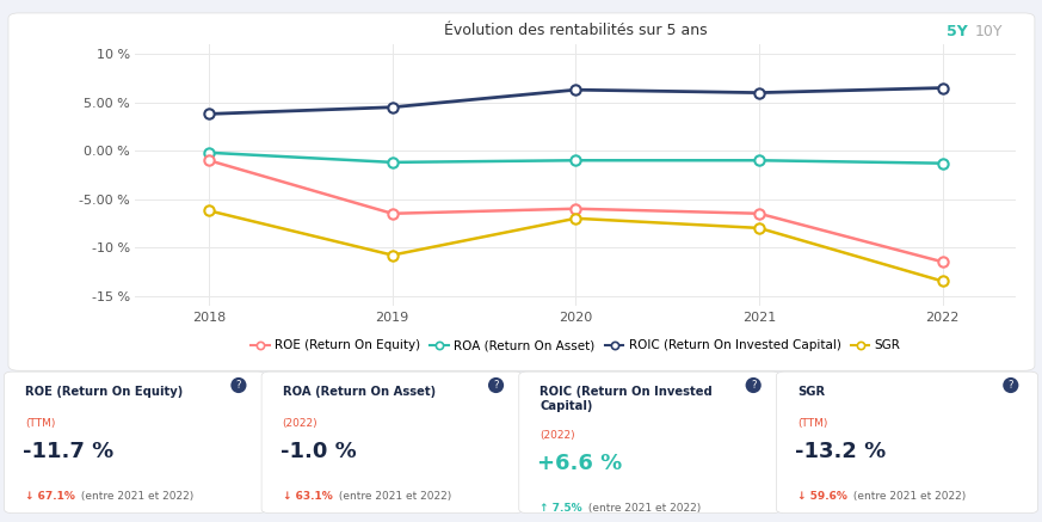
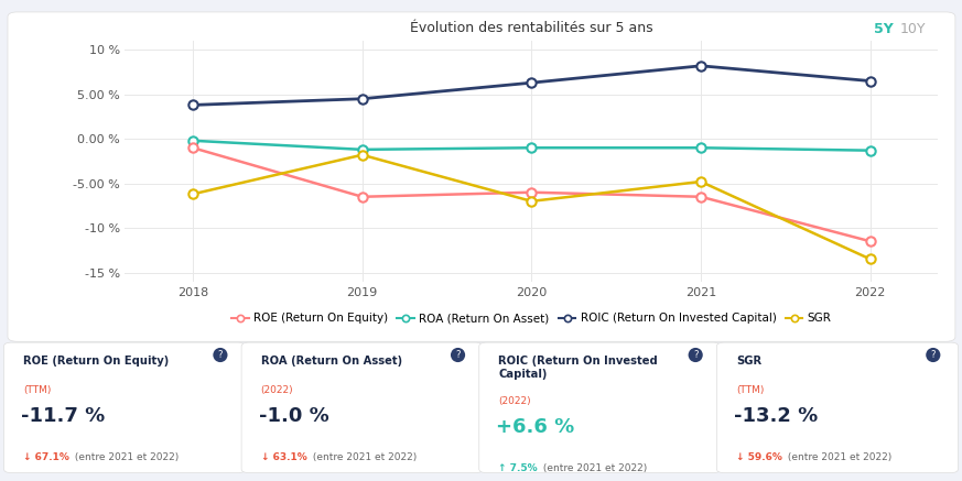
SGR/2019: -10.8 % -> -1.8 %
ROIC (Return On Invested Capital)/2021: 6.0 % -> 8.2 %
SGR/2021: -8.0 % -> -4.8 %
